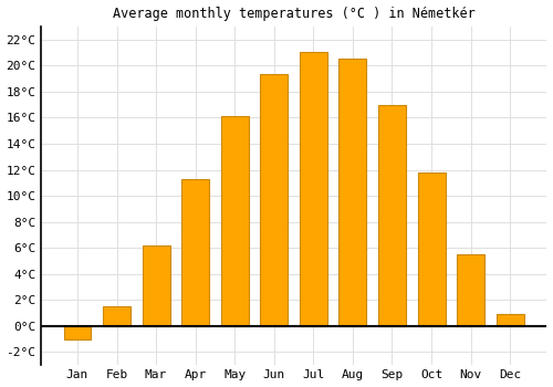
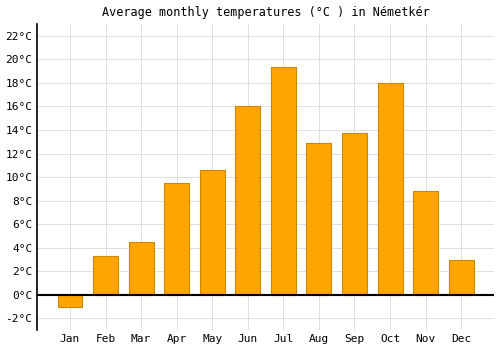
Feb: 1.5°C -> 3.3°C
Mar: 6.2°C -> 4.5°C
Apr: 11.3°C -> 9.5°C
May: 16.1°C -> 10.6°C
Jun: 19.3°C -> 16.0°C
Jul: 21.0°C -> 19.3°C
Aug: 20.5°C -> 12.9°C
Sep: 17.0°C -> 13.7°C
Oct: 11.8°C -> 18.0°C
Nov: 5.5°C -> 8.8°C
Dec: 0.9°C -> 3.0°C
